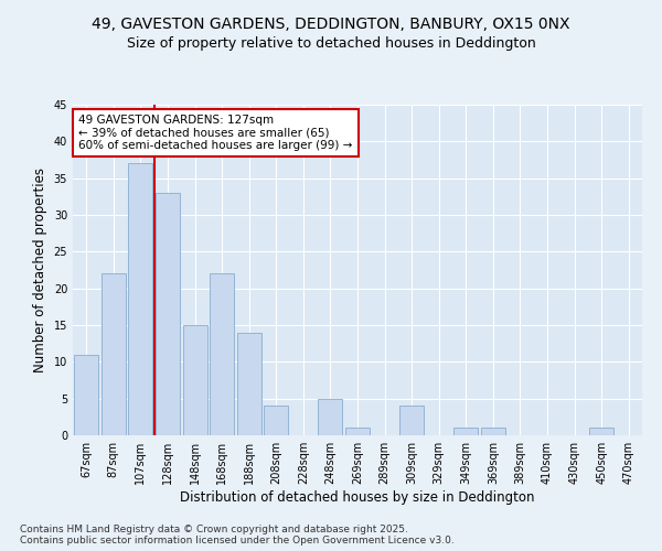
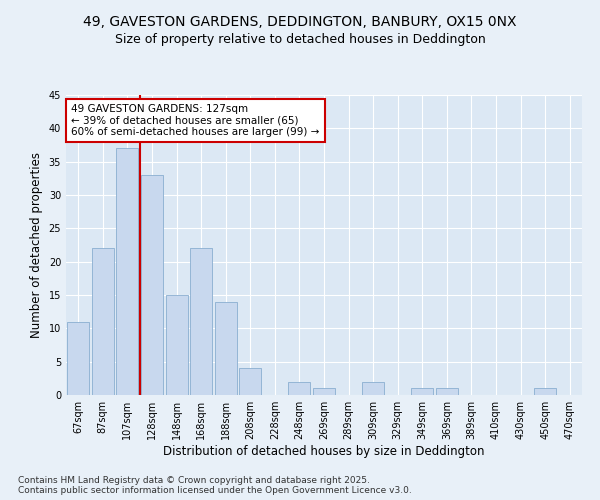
248sqm: 5 -> 2
309sqm: 4 -> 2
